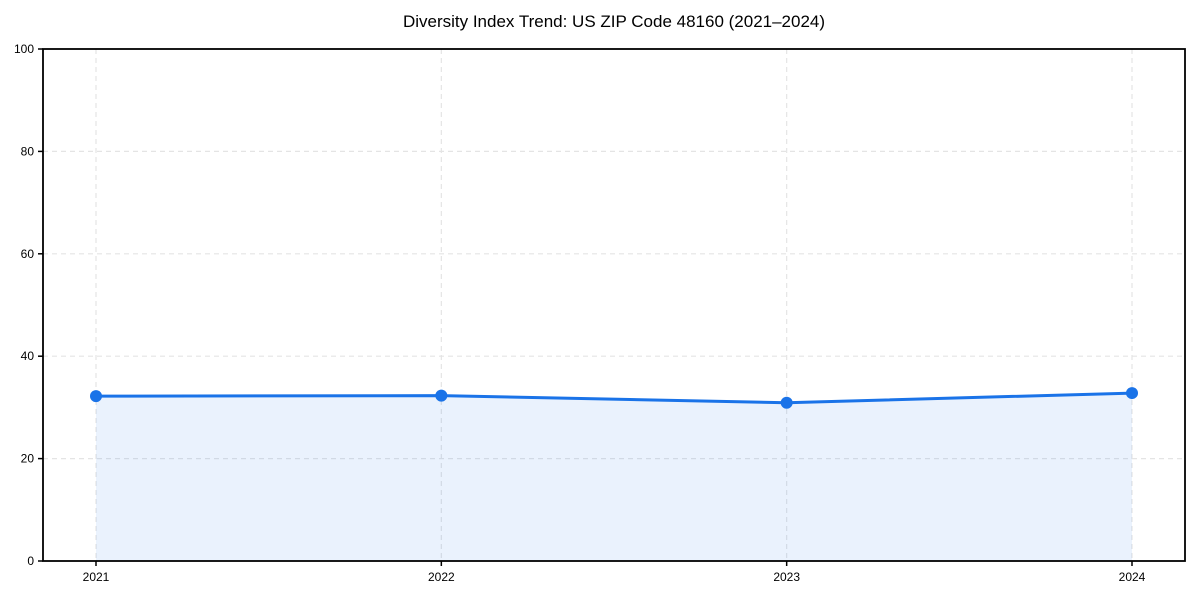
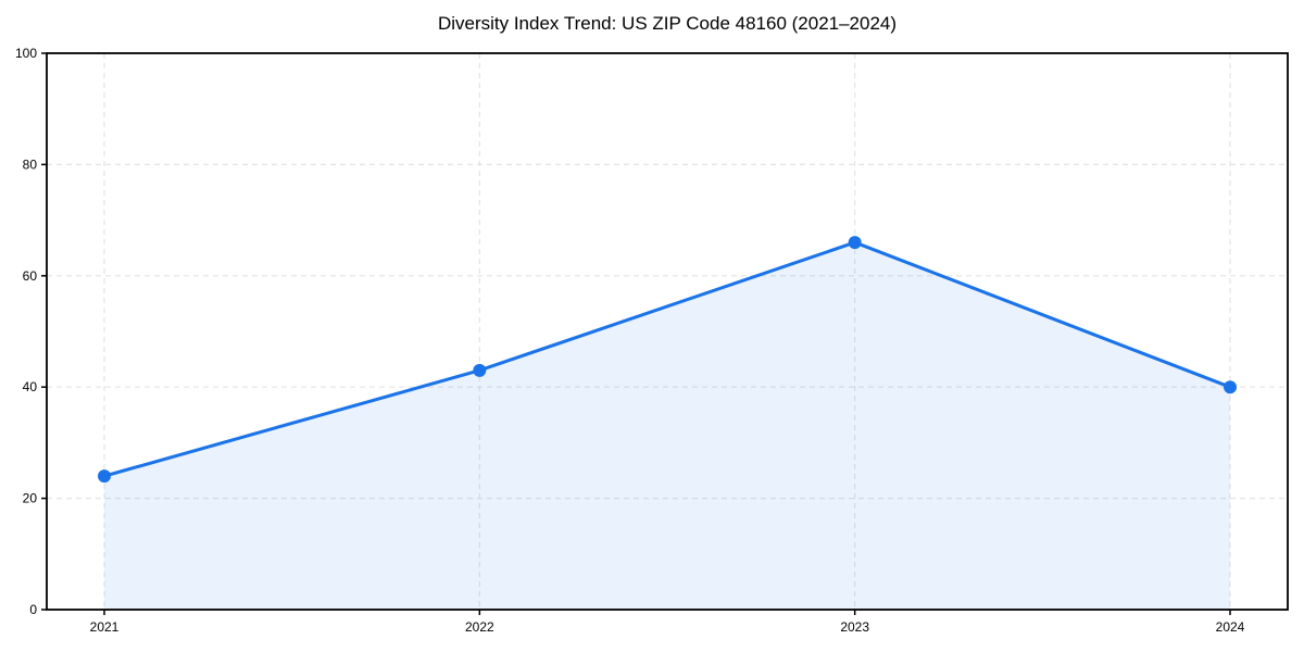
2021: 32 -> 24
2022: 32 -> 43
2023: 31 -> 66
2024: 33 -> 40
